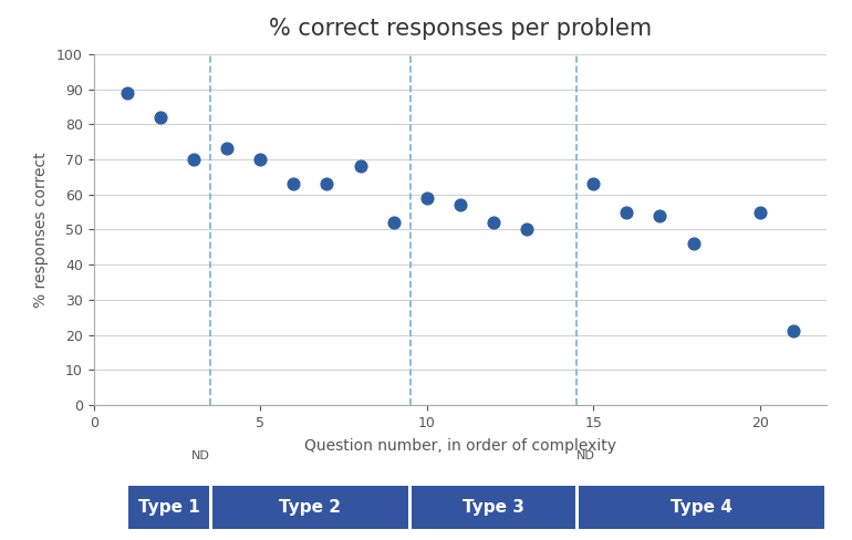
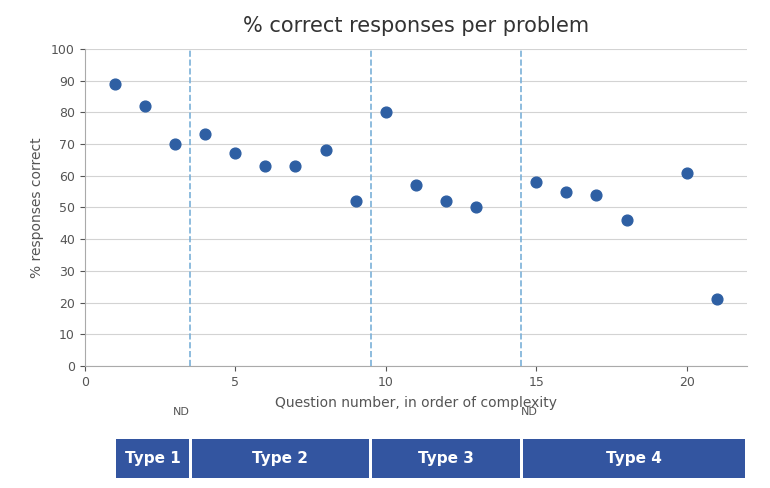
5: 70 -> 67
10: 59 -> 80
15: 63 -> 58
20: 55 -> 61
